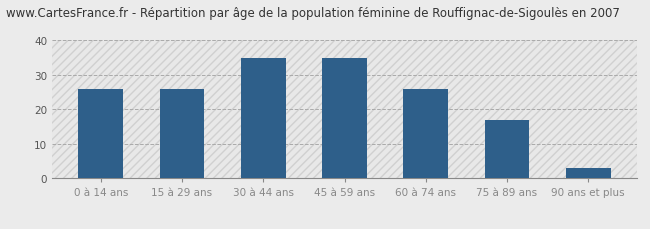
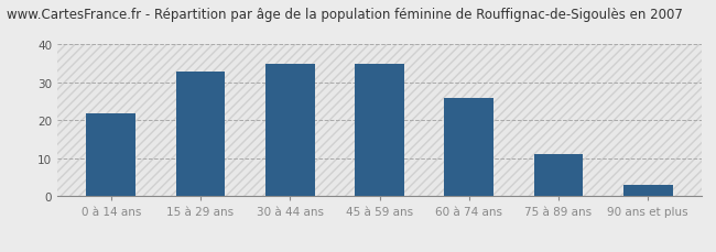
0 à 14 ans: 26 -> 22
15 à 29 ans: 26 -> 33
75 à 89 ans: 17 -> 11
